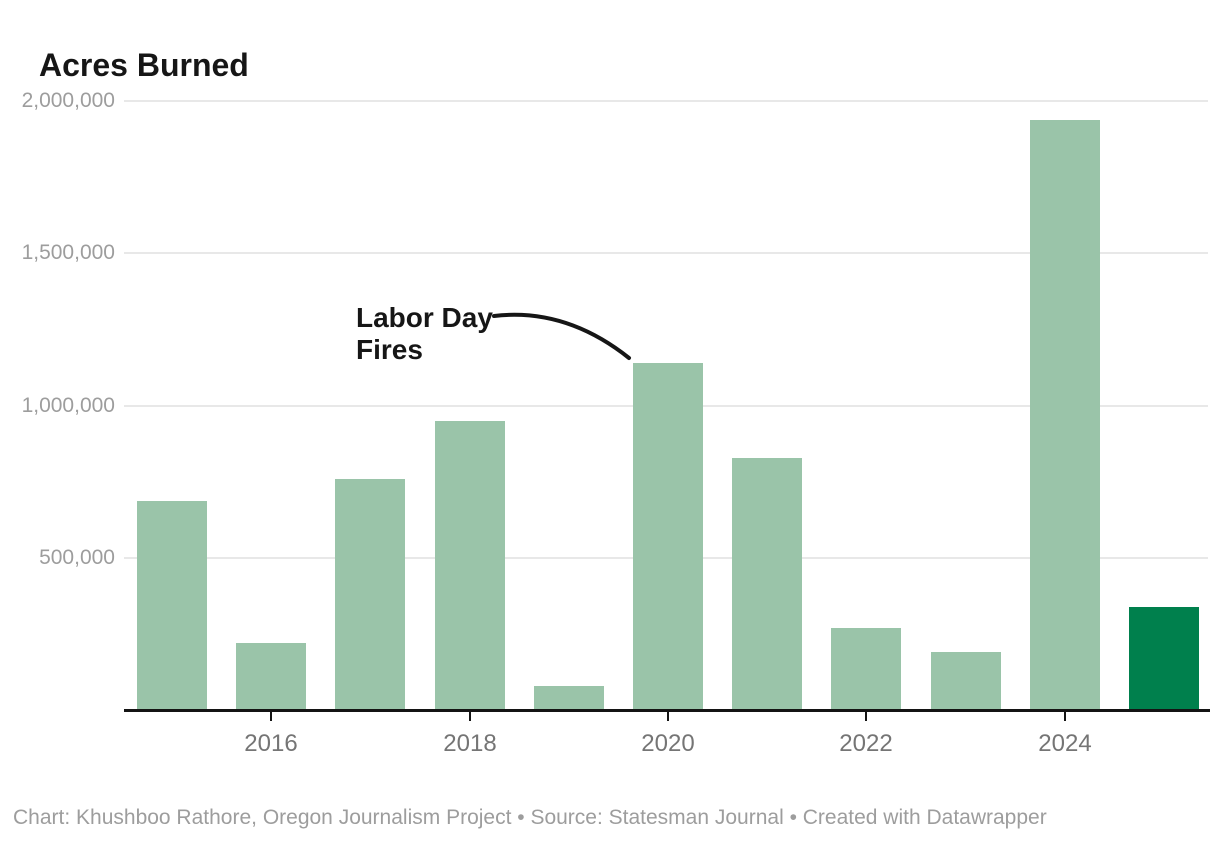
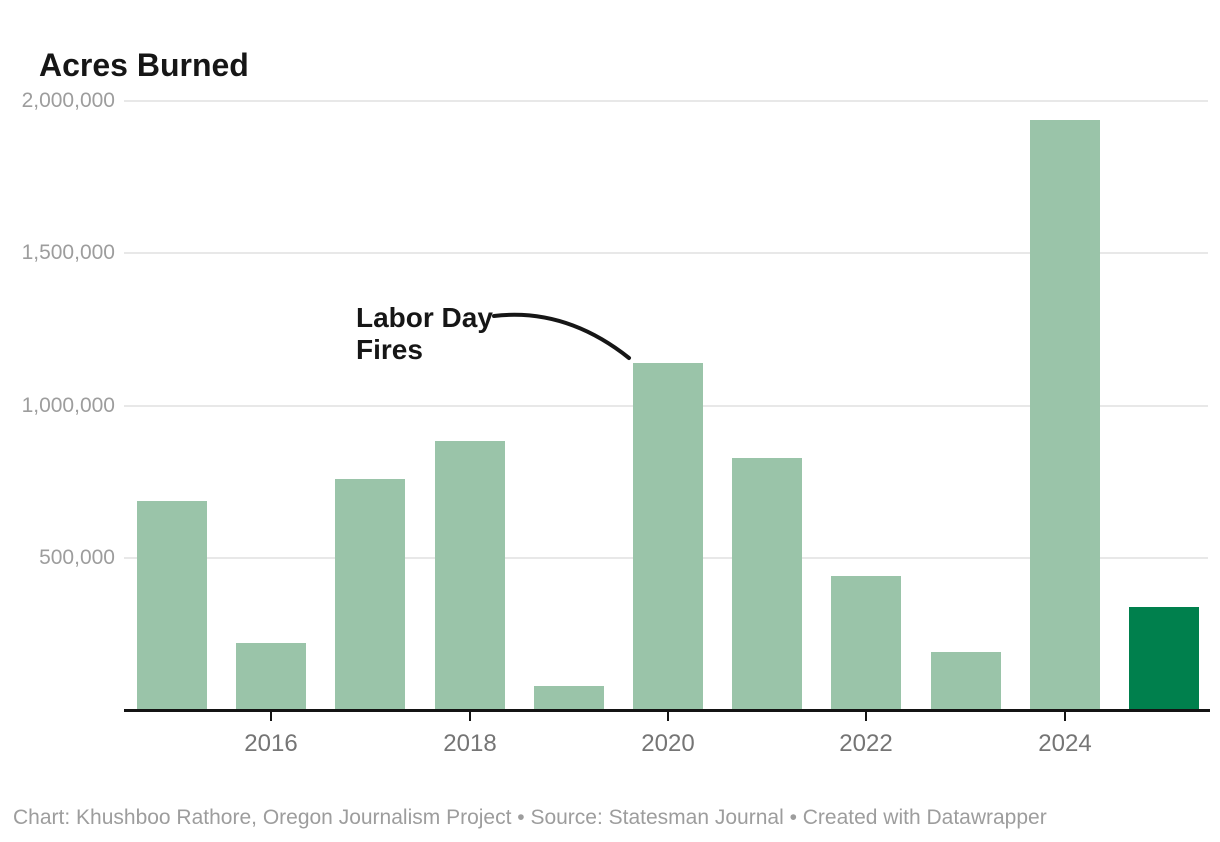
2018: 950000 -> 880000
2022: 270000 -> 440000
